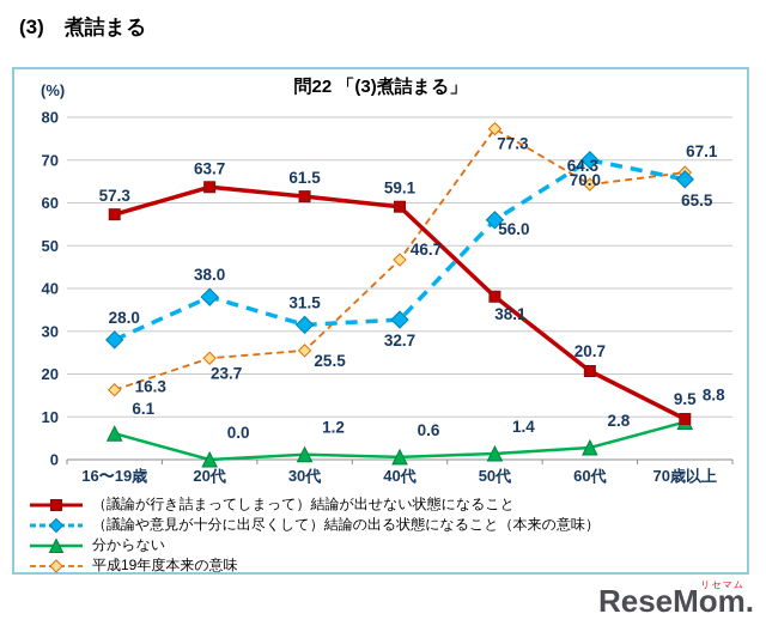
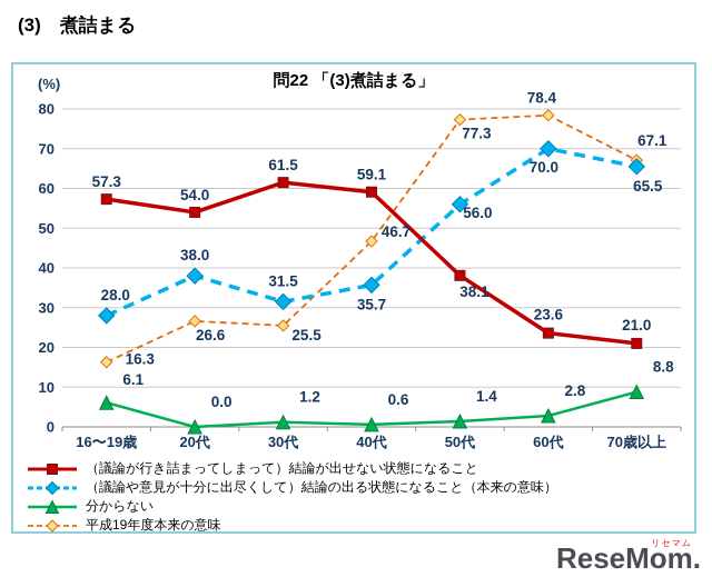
（議論が行き詰まってしまって）結論が出せない状態になること/20代: 63.7 -> 54.0
平成19年度本来の意味/20代: 23.7 -> 26.6
（議論や意見が十分に出尽くして）結論の出る状態になること（本来の意味）/40代: 32.7 -> 35.7
（議論が行き詰まってしまって）結論が出せない状態になること/60代: 20.7 -> 23.6
平成19年度本来の意味/60代: 64.3 -> 78.4
（議論が行き詰まってしまって）結論が出せない状態になること/70歳以上: 9.5 -> 21.0
